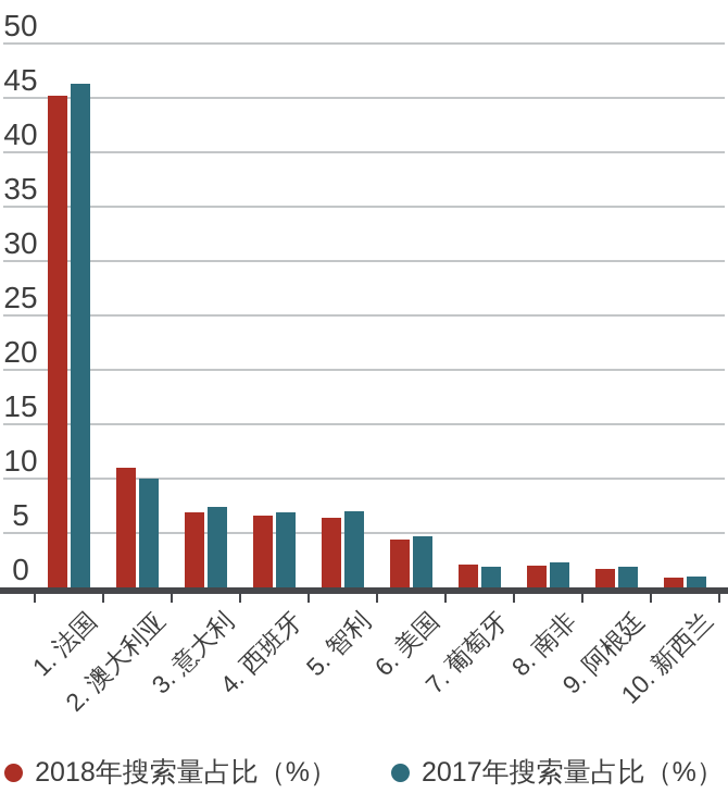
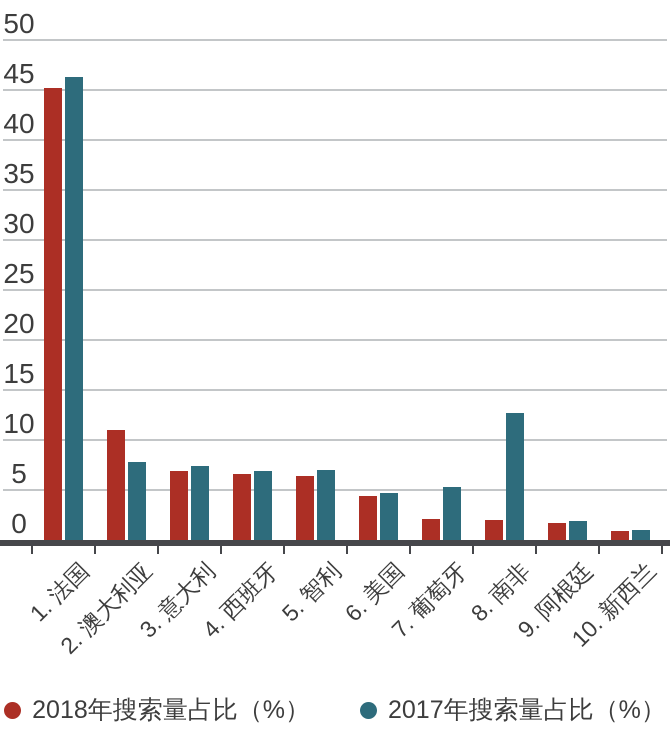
2017年搜索量占比（%）/2. 澳大利亚: 10.0 -> 7.8
2017年搜索量占比（%）/7. 葡萄牙: 1.9 -> 5.3
2017年搜索量占比（%）/8. 南非: 2.3 -> 12.7
